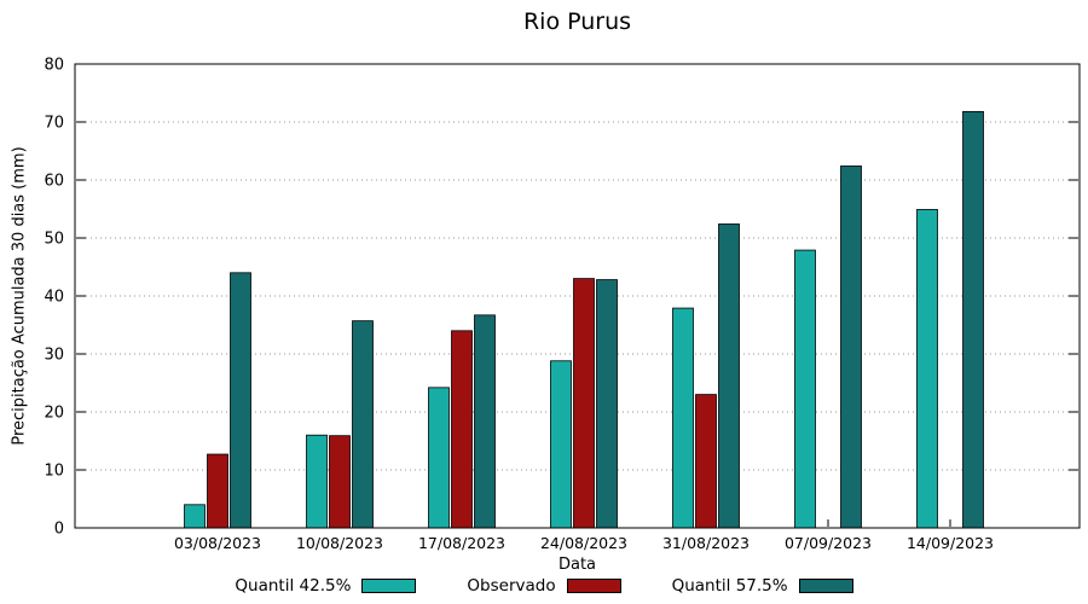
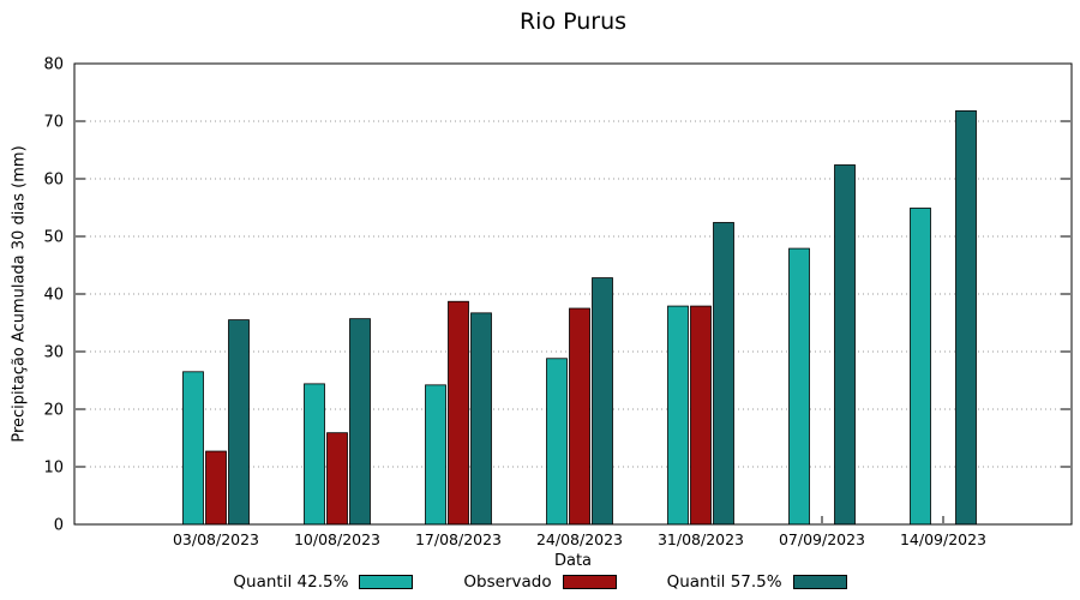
Quantil 42.5%/03/08/2023: 4 -> 26
Quantil 57.5%/03/08/2023: 44 -> 36
Quantil 42.5%/10/08/2023: 16 -> 24
Observado/17/08/2023: 34 -> 39
Observado/24/08/2023: 43 -> 38
Observado/31/08/2023: 23 -> 38
